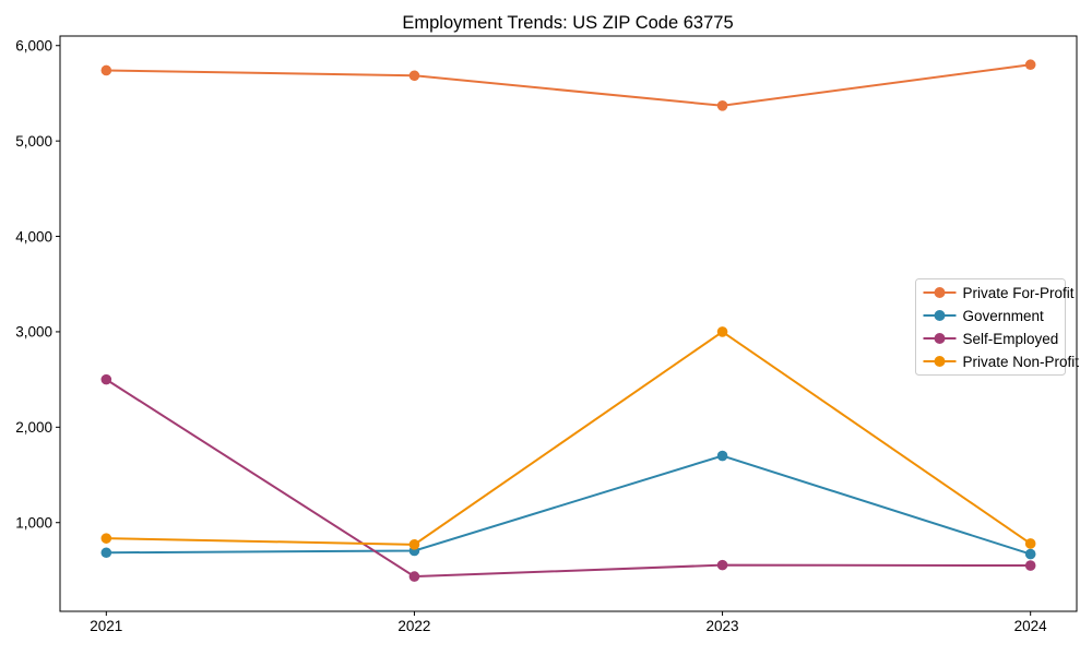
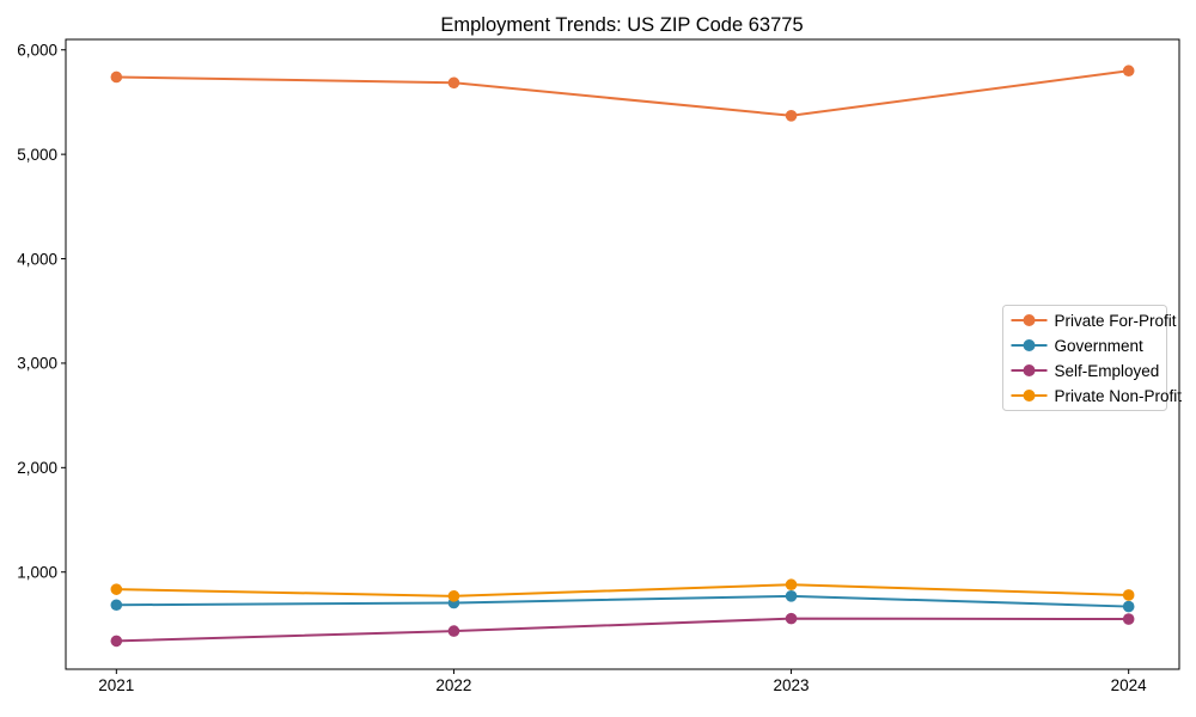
Self-Employed/2021: 2500 -> 300
Government/2023: 1700 -> 800
Private Non-Profit/2023: 3000 -> 900
